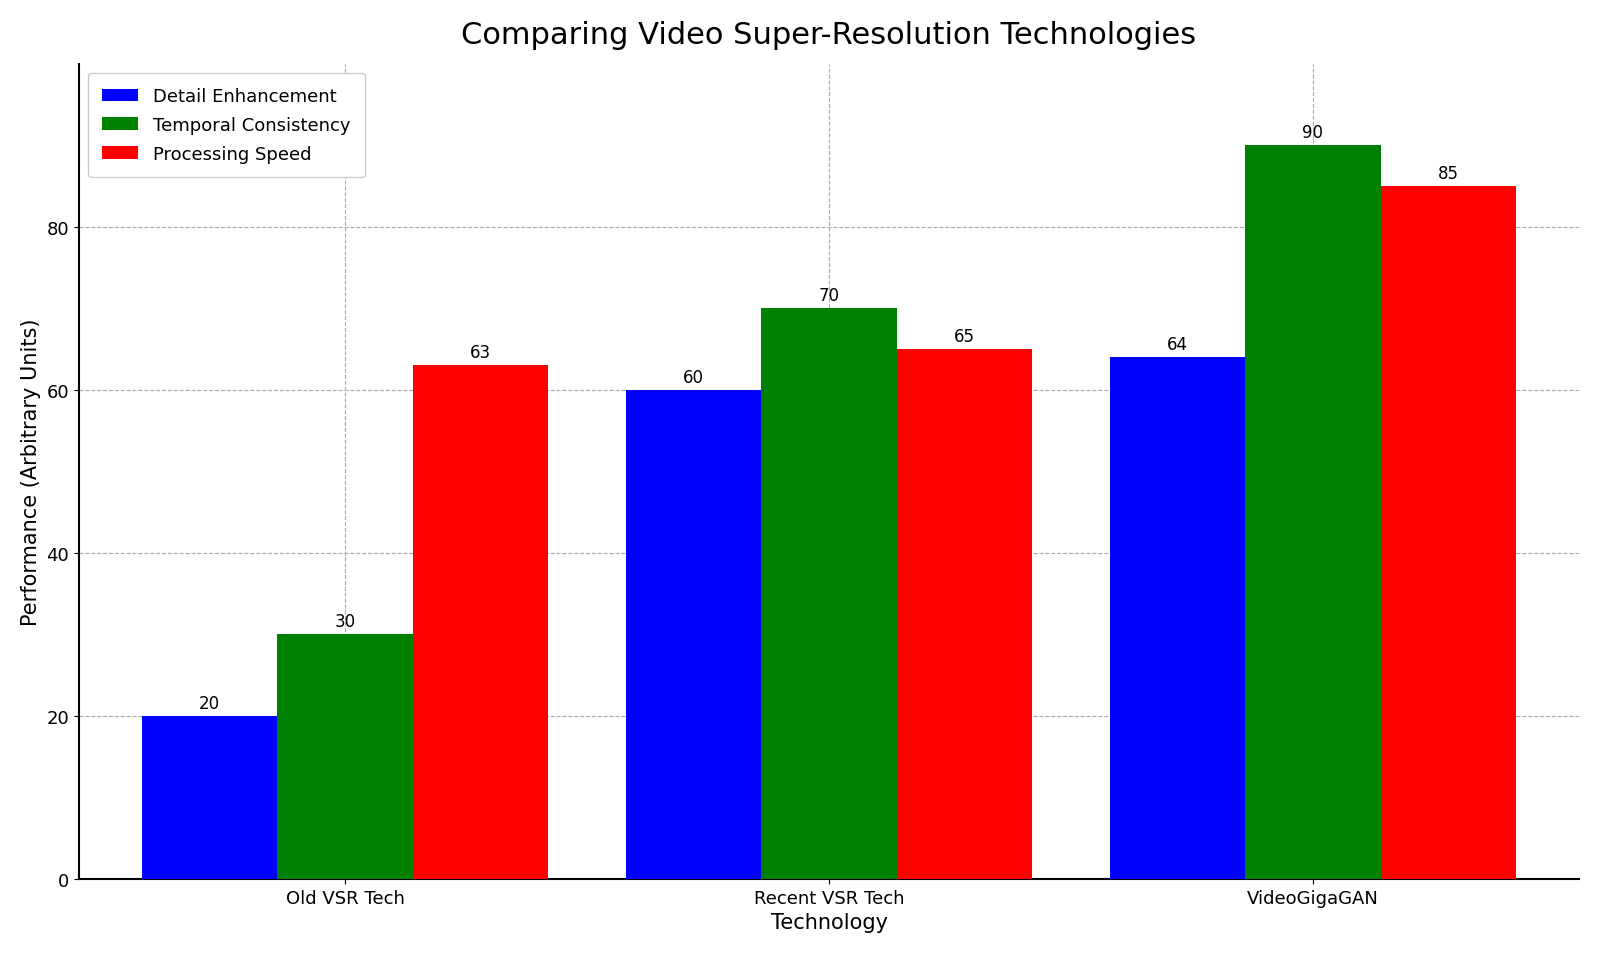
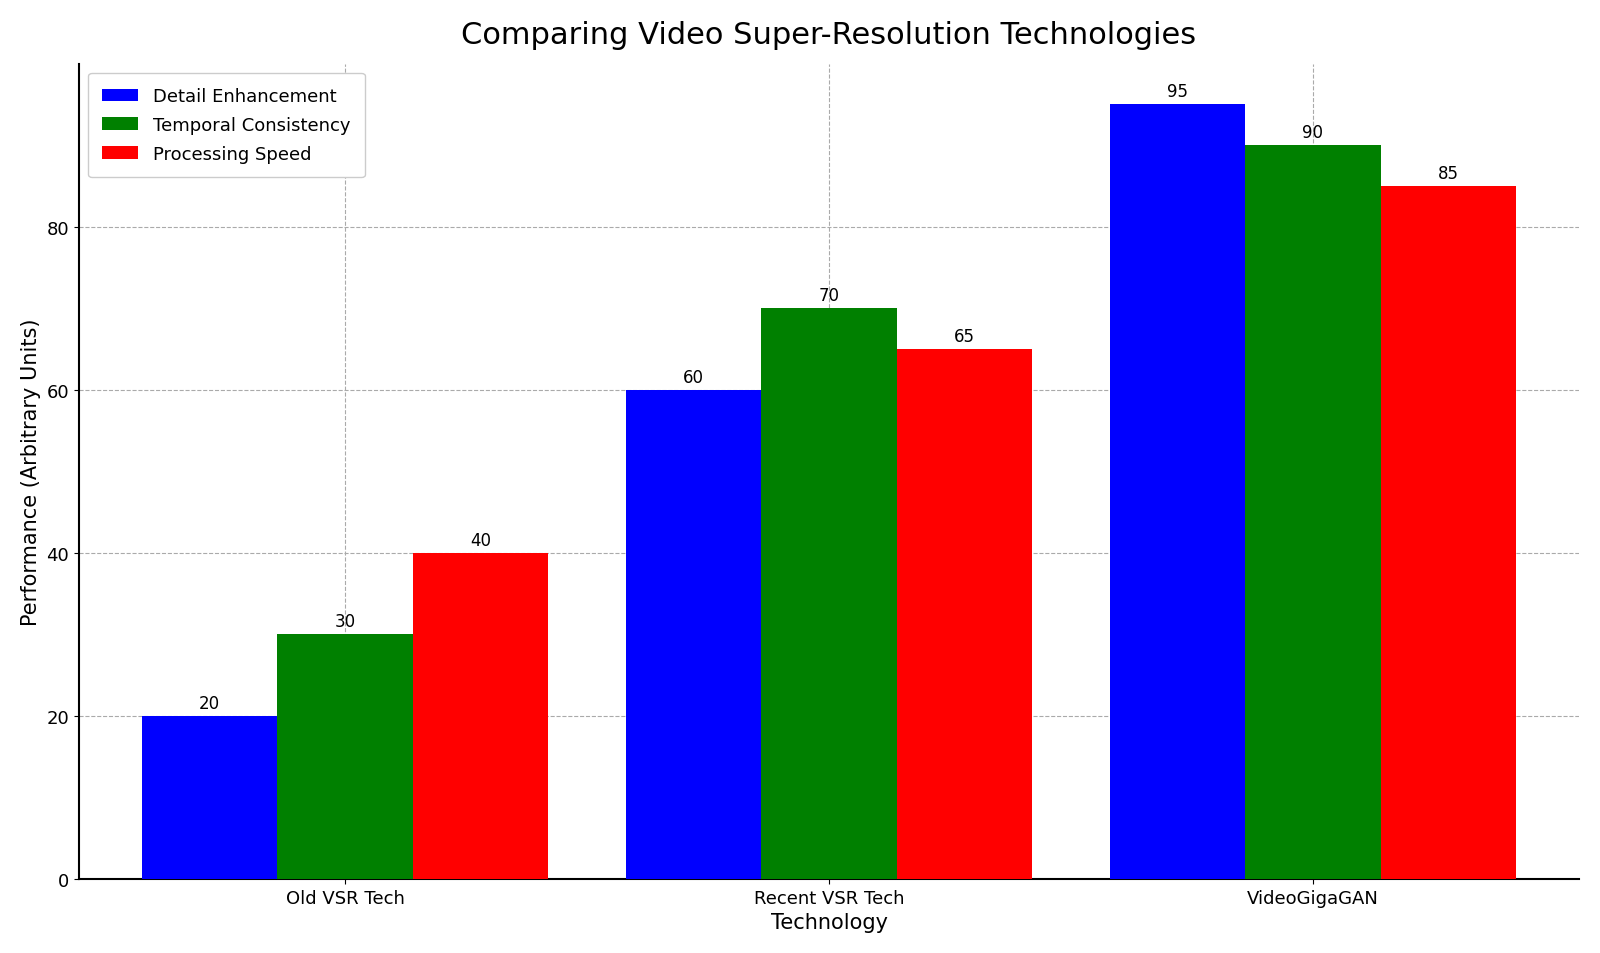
Processing Speed/Old VSR Tech: 63 -> 40
Detail Enhancement/VideoGigaGAN: 64 -> 95
